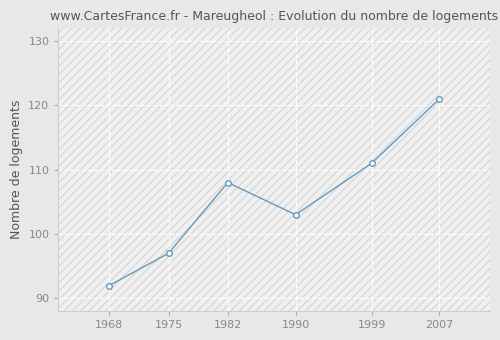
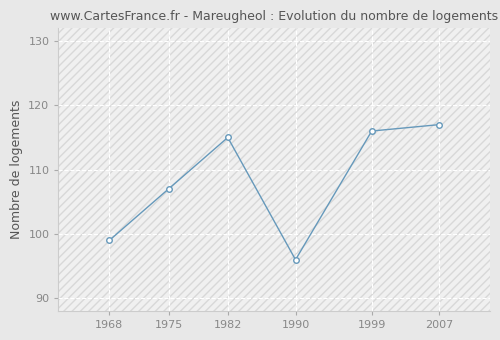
1968: 92 -> 99
1975: 97 -> 107
1982: 108 -> 115
1990: 103 -> 96
1999: 111 -> 116
2007: 121 -> 117
